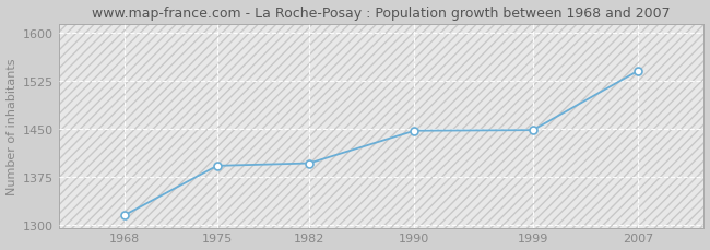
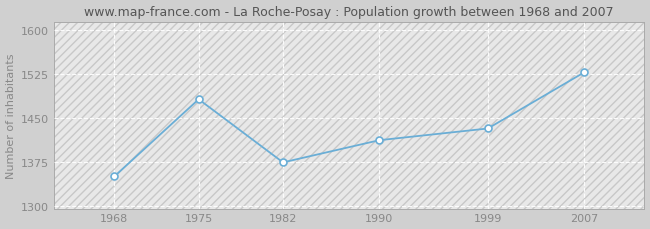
1968: 1315 -> 1350
1975: 1392 -> 1482
1982: 1396 -> 1374
1990: 1447 -> 1412
1999: 1448 -> 1432
2007: 1541 -> 1528
